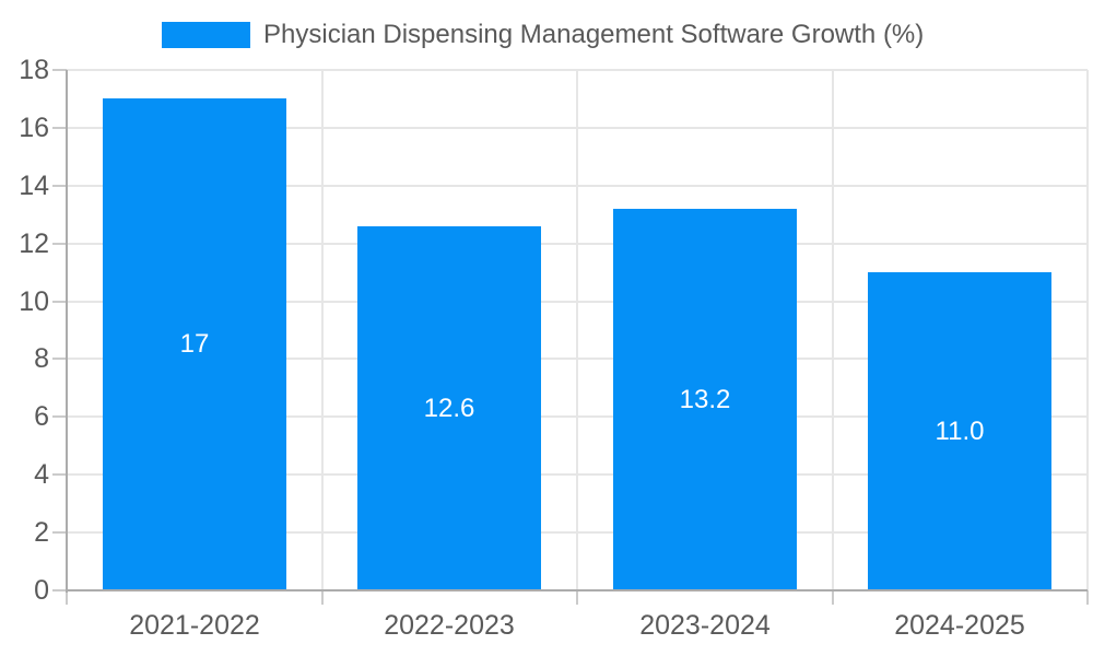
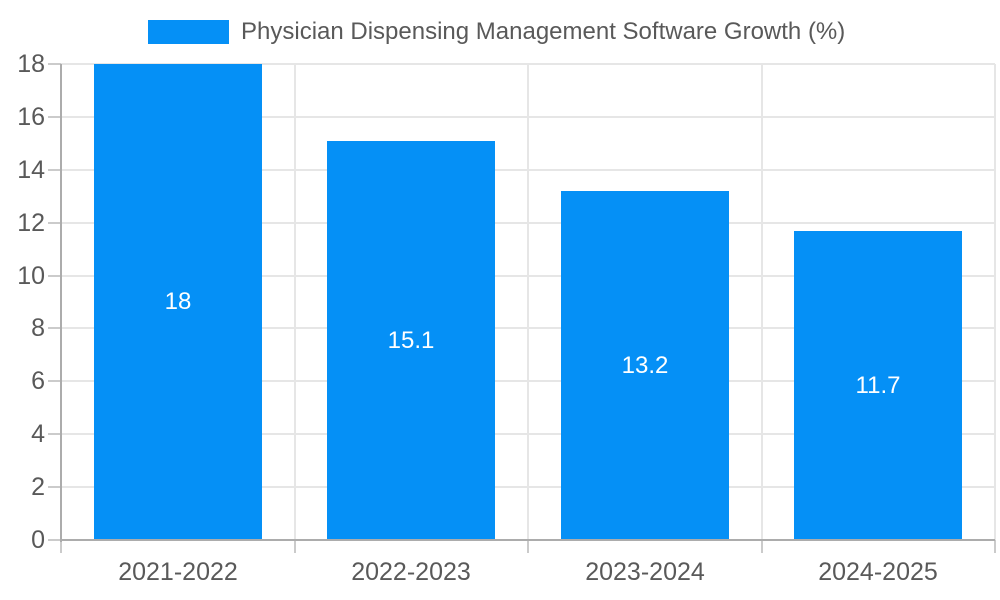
2021-2022: 17 -> 18
2022-2023: 12.6 -> 15.1
2024-2025: 11.0 -> 11.7
